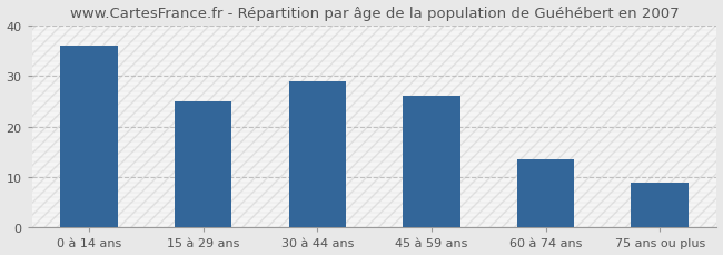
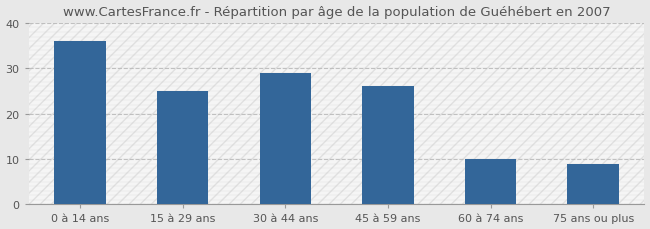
60 à 74 ans: 13.5 -> 10.0
